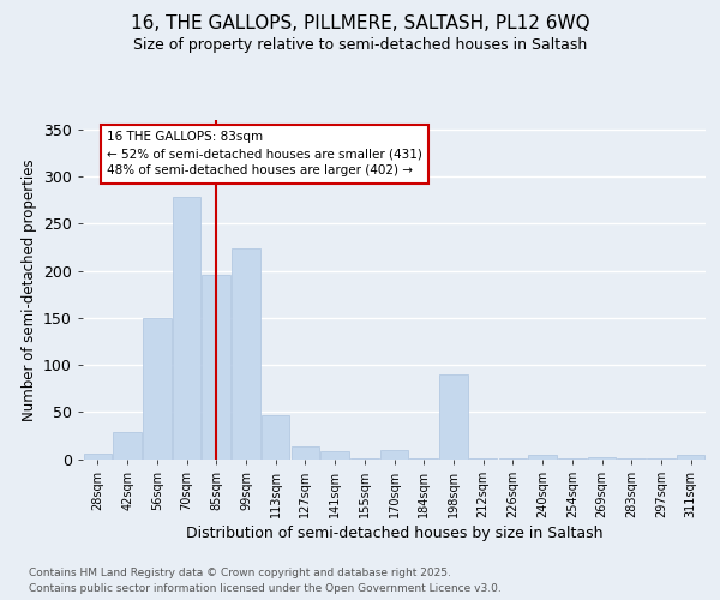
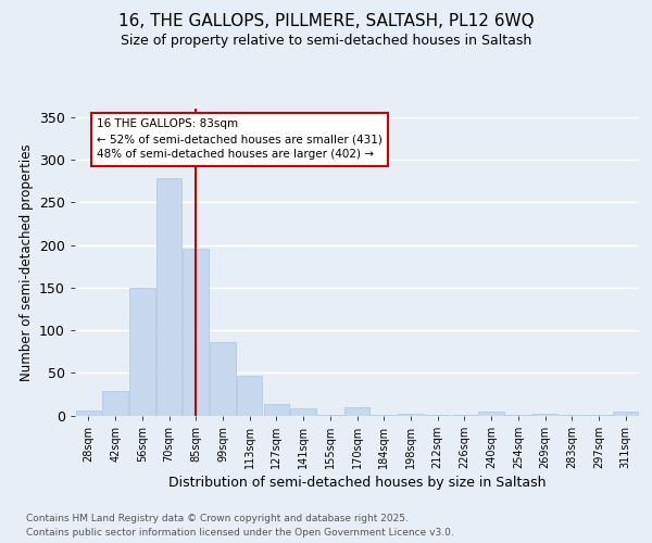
99sqm: 224 -> 86
198sqm: 90 -> 2
